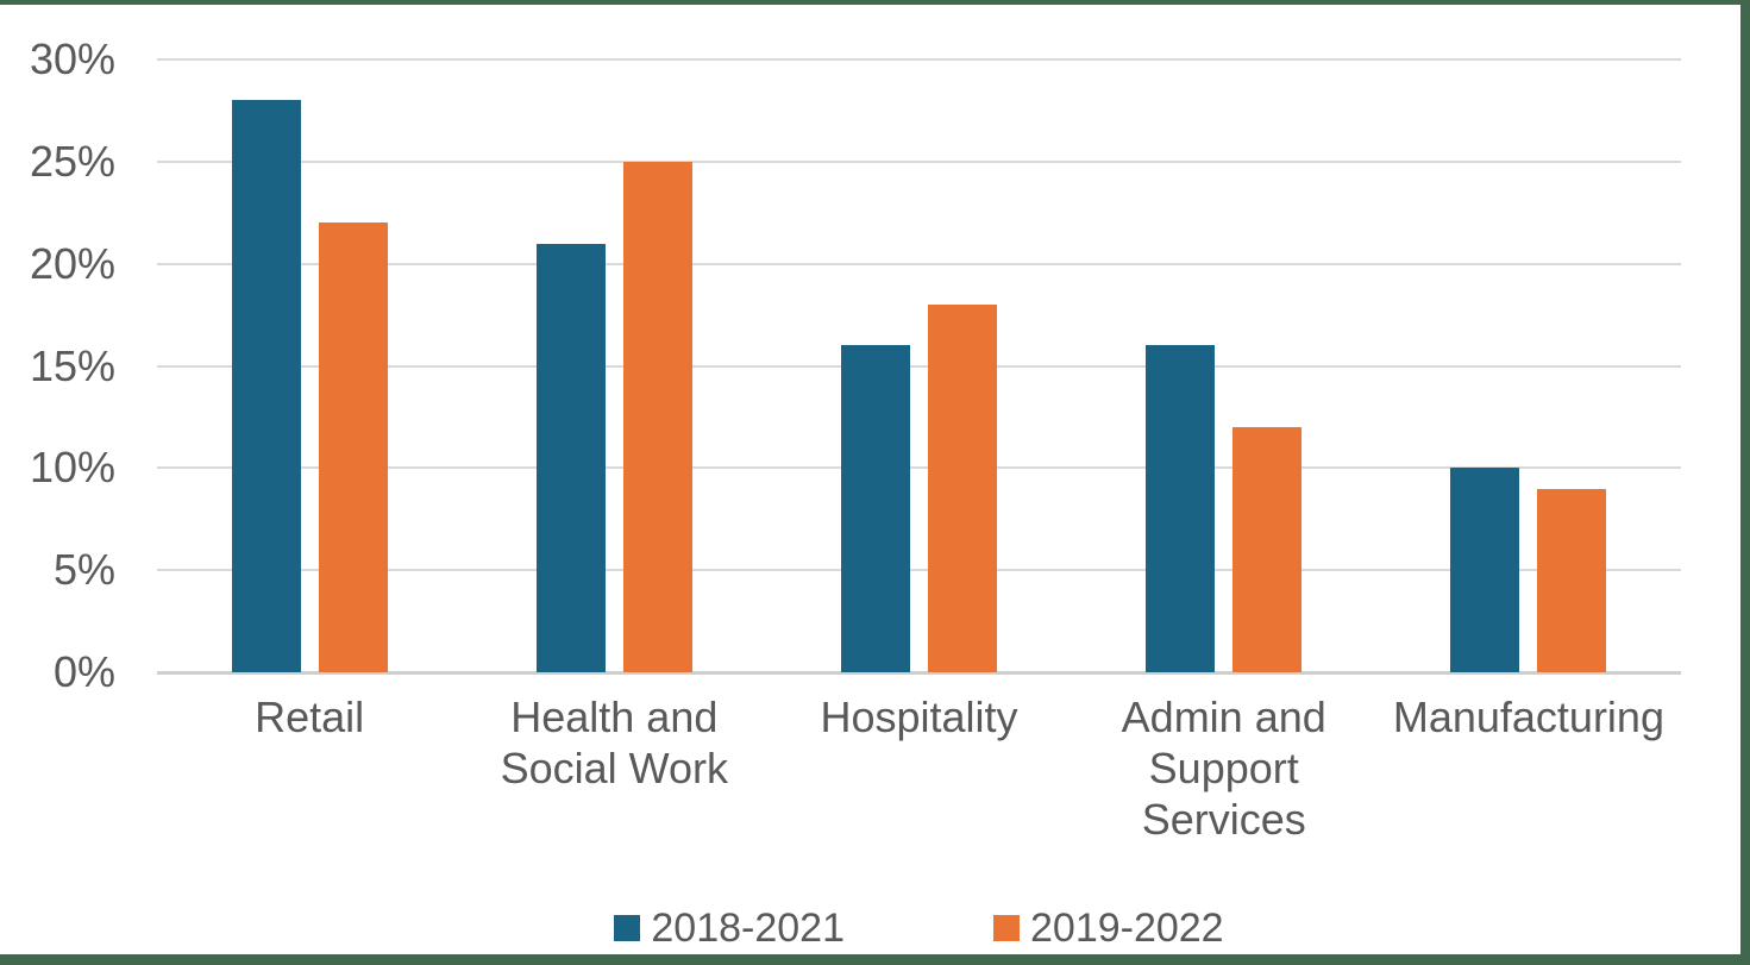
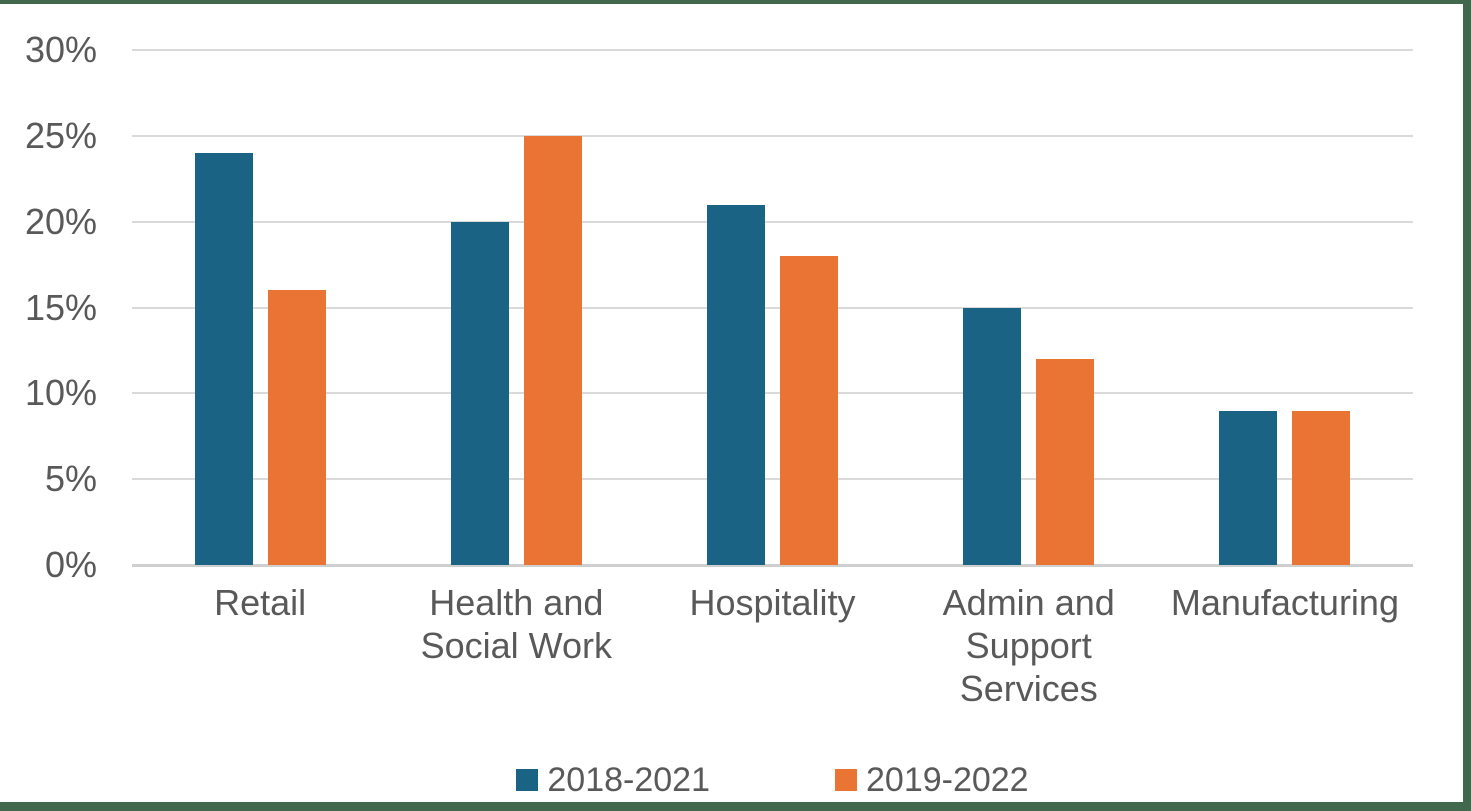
2018-2021/Retail: 28% -> 24%
2019-2022/Retail: 22% -> 16%
2018-2021/Health and Social Work: 21% -> 20%
2018-2021/Hospitality: 16% -> 21%
2018-2021/Admin and Support Services: 16% -> 15%
2018-2021/Manufacturing: 10% -> 9%
